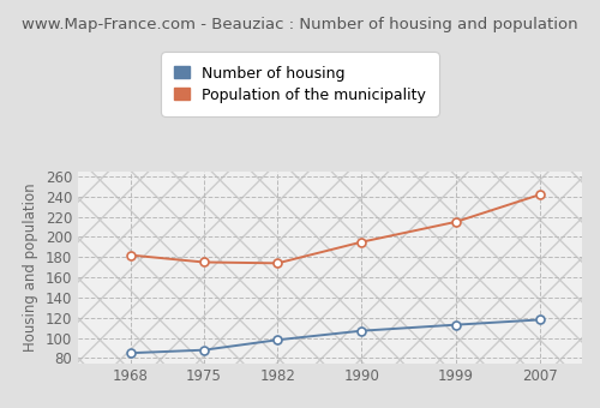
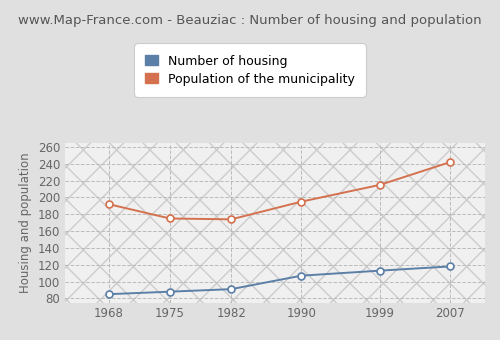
Population of the municipality/1968: 182 -> 192
Number of housing/1982: 98 -> 91
